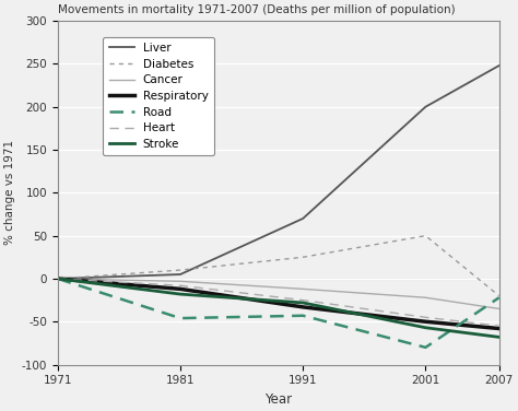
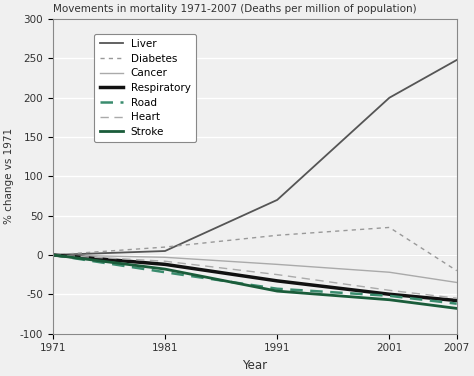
Road/1981: -46 -> -22
Stroke/1991: -28 -> -46
Diabetes/2001: 50 -> 35
Road/2001: -80 -> -52
Road/2007: -22 -> -62
